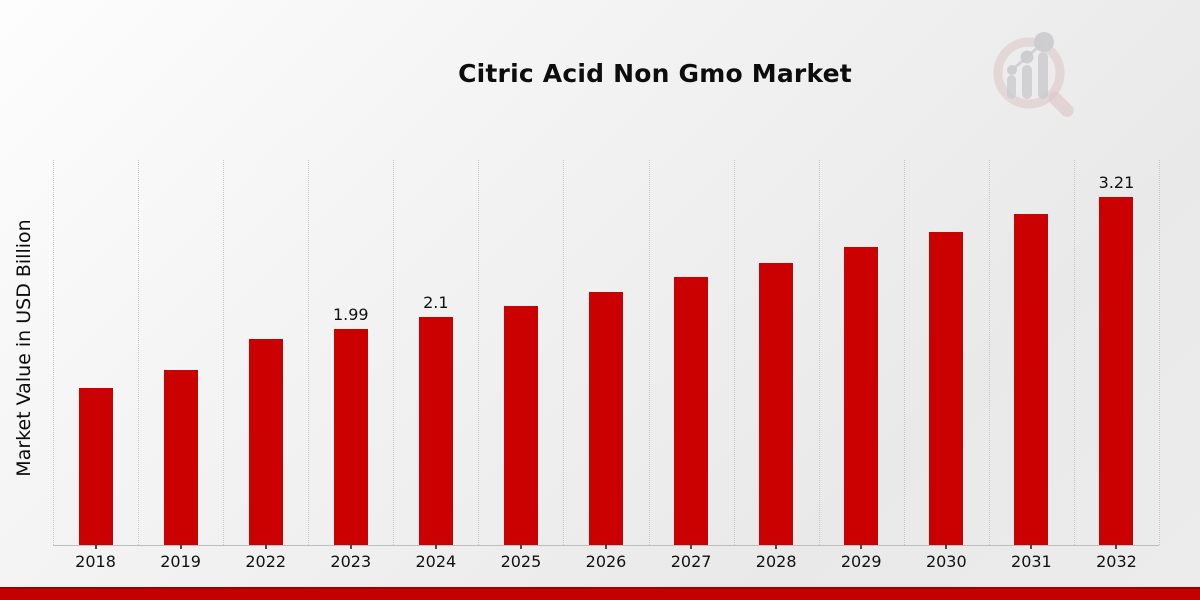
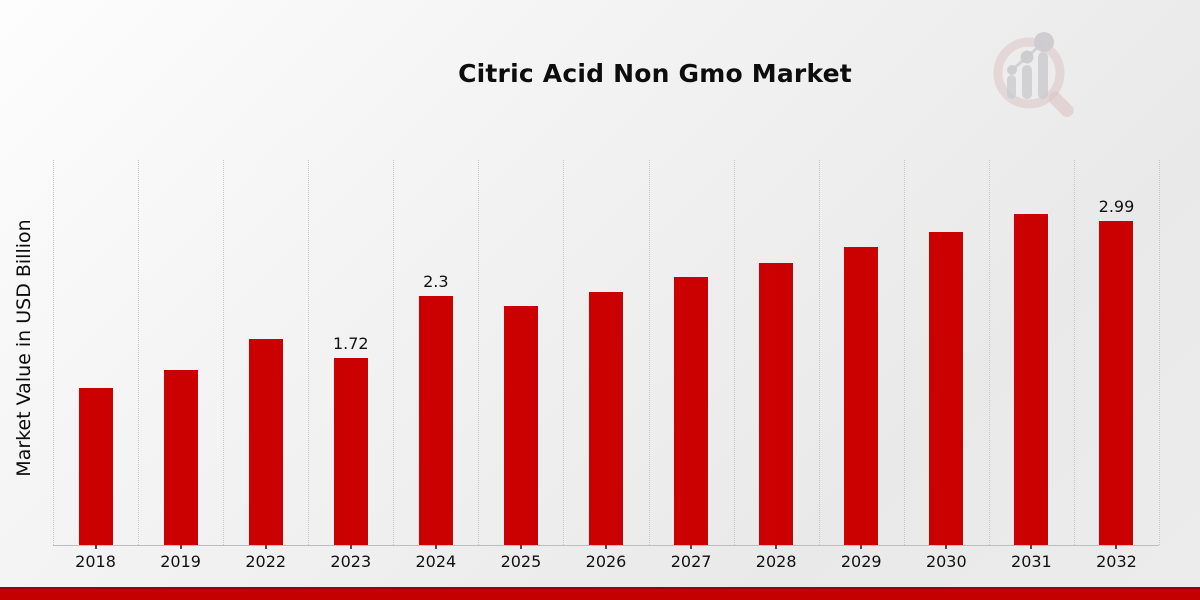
2023: 1.99 -> 1.72
2024: 2.1 -> 2.3
2032: 3.21 -> 2.99
